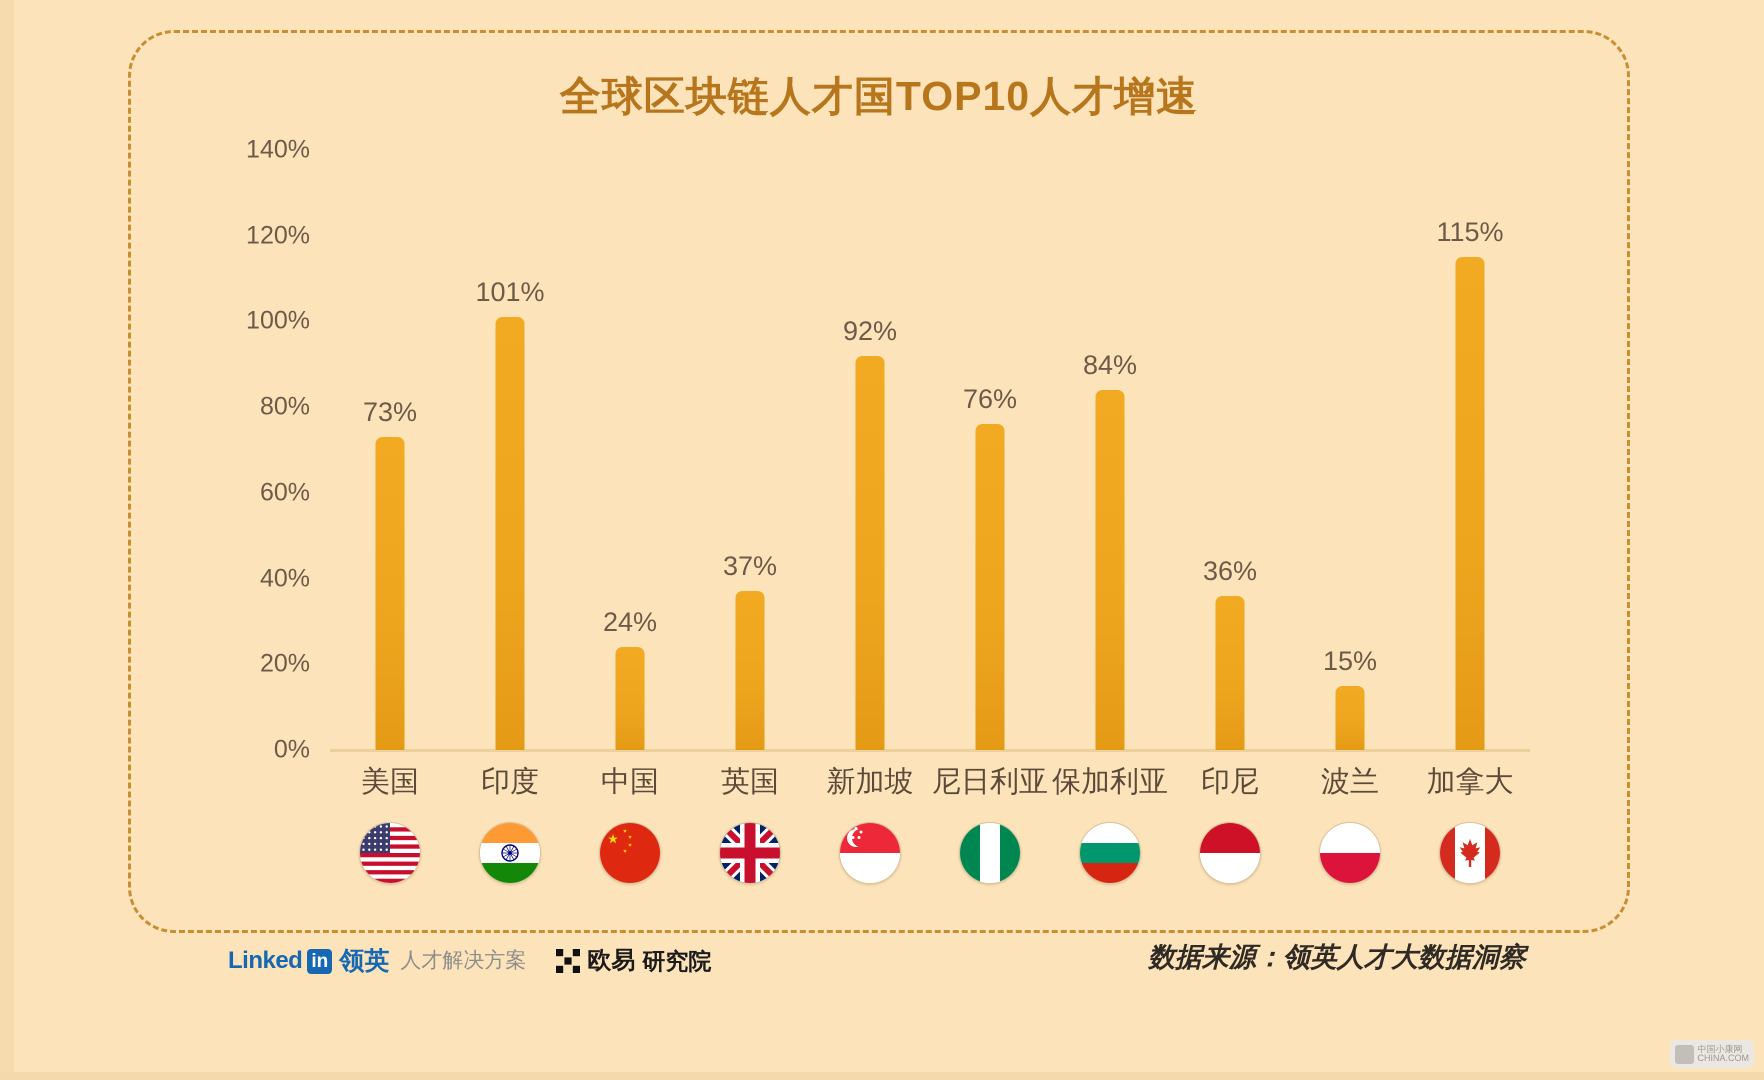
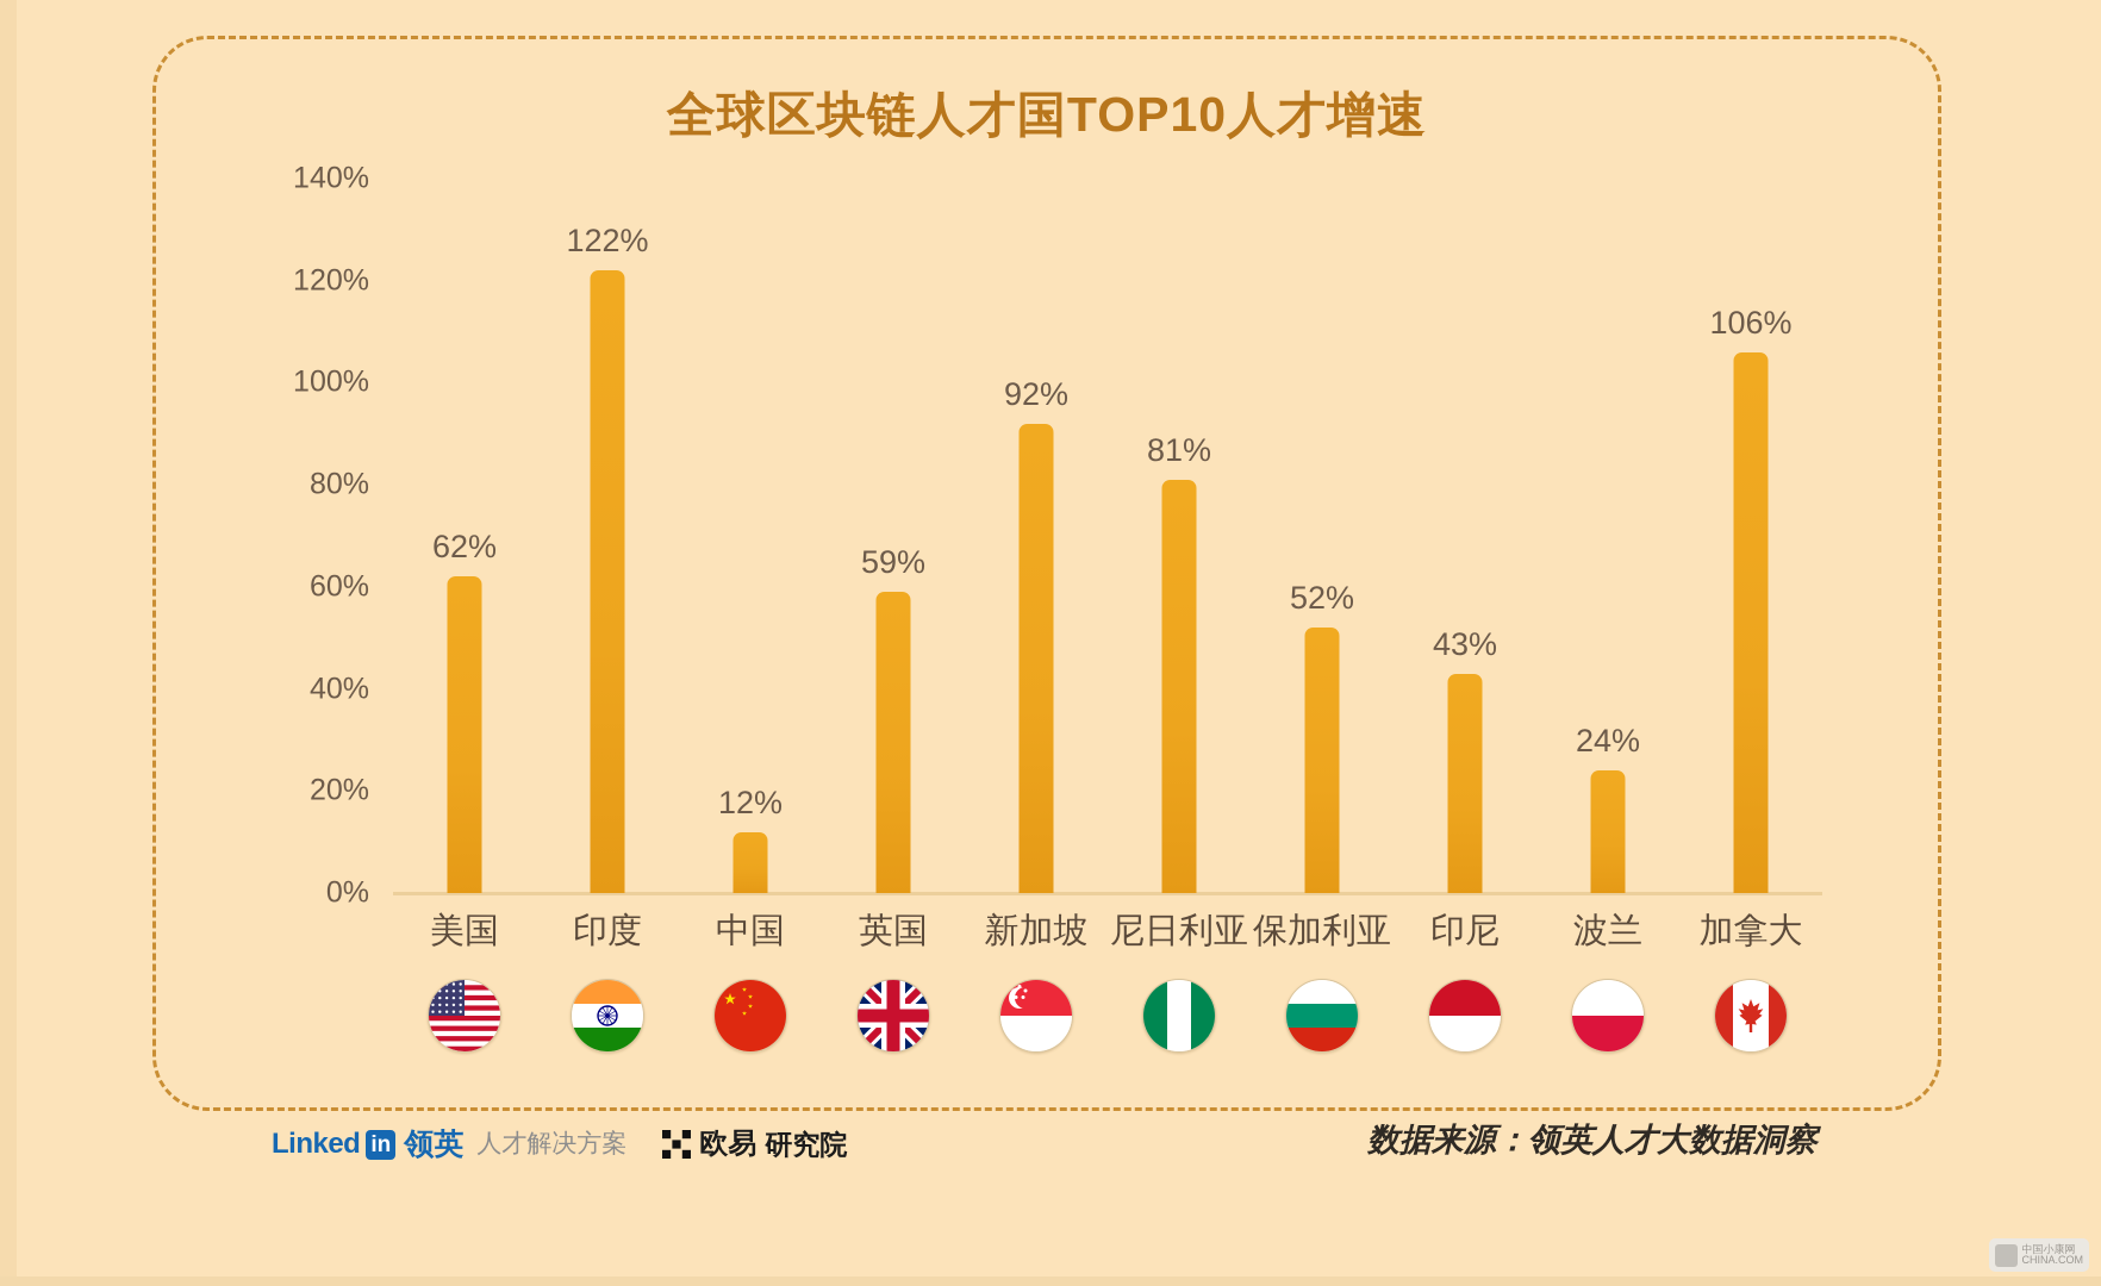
美国: 73% -> 62%
印度: 101% -> 122%
中国: 24% -> 12%
英国: 37% -> 59%
尼日利亚: 76% -> 81%
保加利亚: 84% -> 52%
印尼: 36% -> 43%
波兰: 15% -> 24%
加拿大: 115% -> 106%
